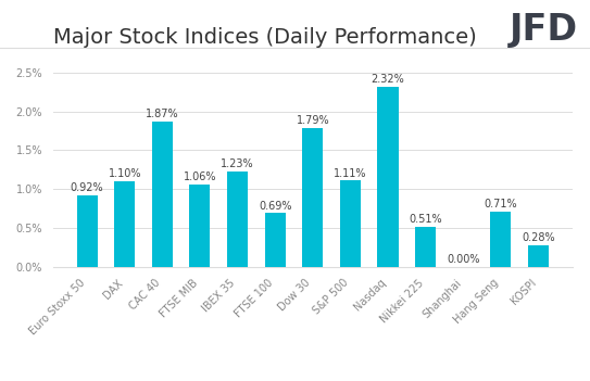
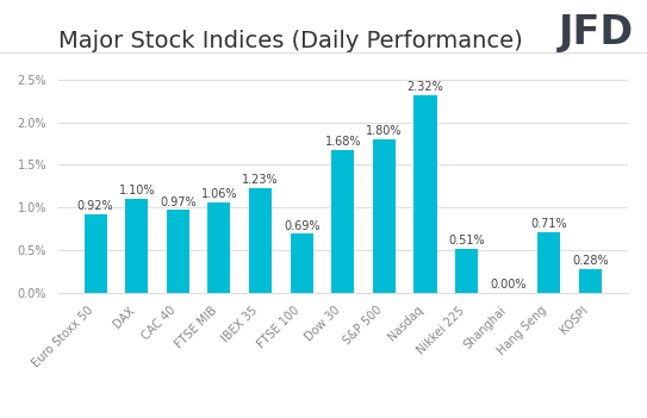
CAC 40: 1.87% -> 0.97%
Dow 30: 1.79% -> 1.68%
S&P 500: 1.11% -> 1.80%
